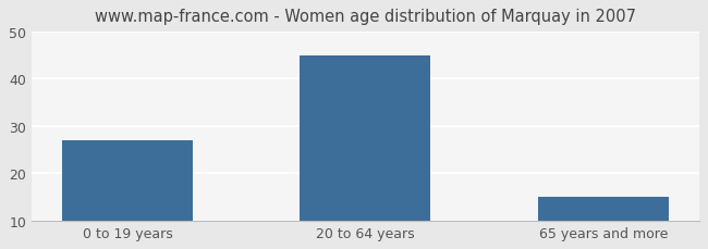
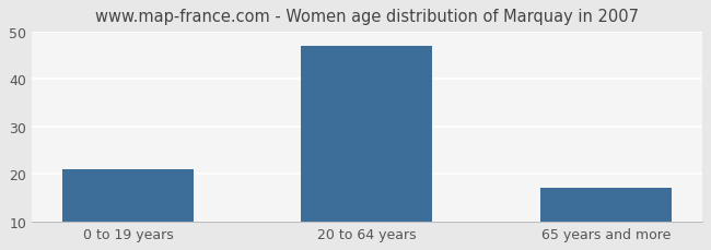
0 to 19 years: 27 -> 21
20 to 64 years: 45 -> 47
65 years and more: 15 -> 17
